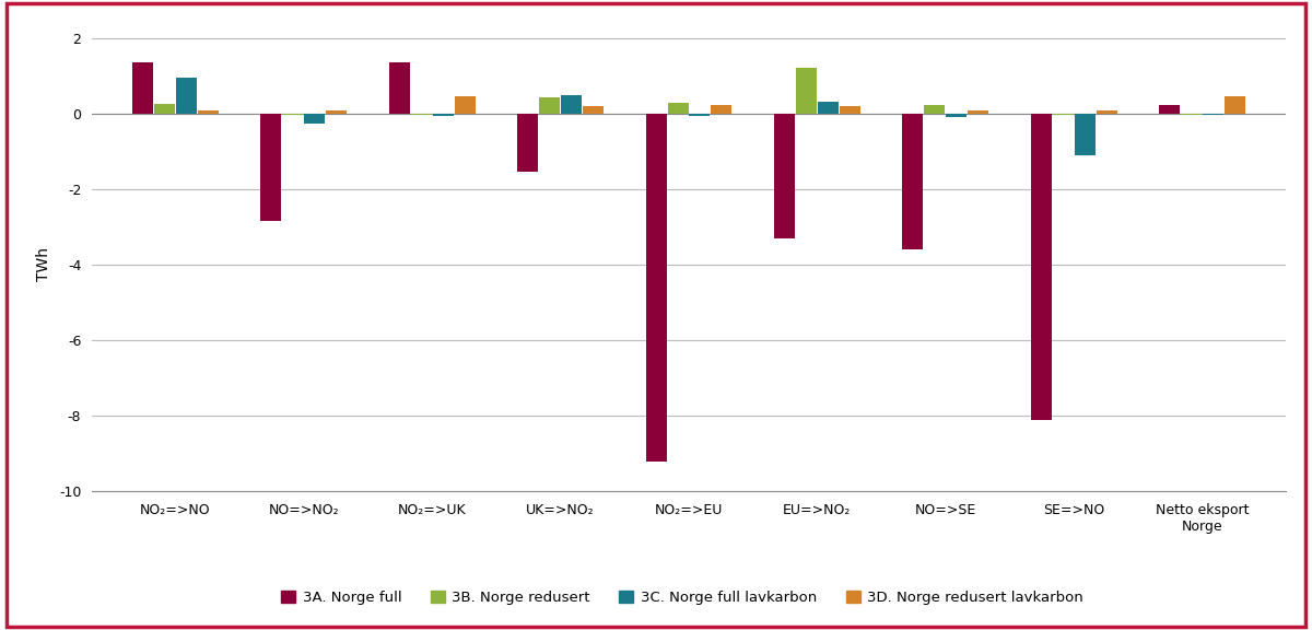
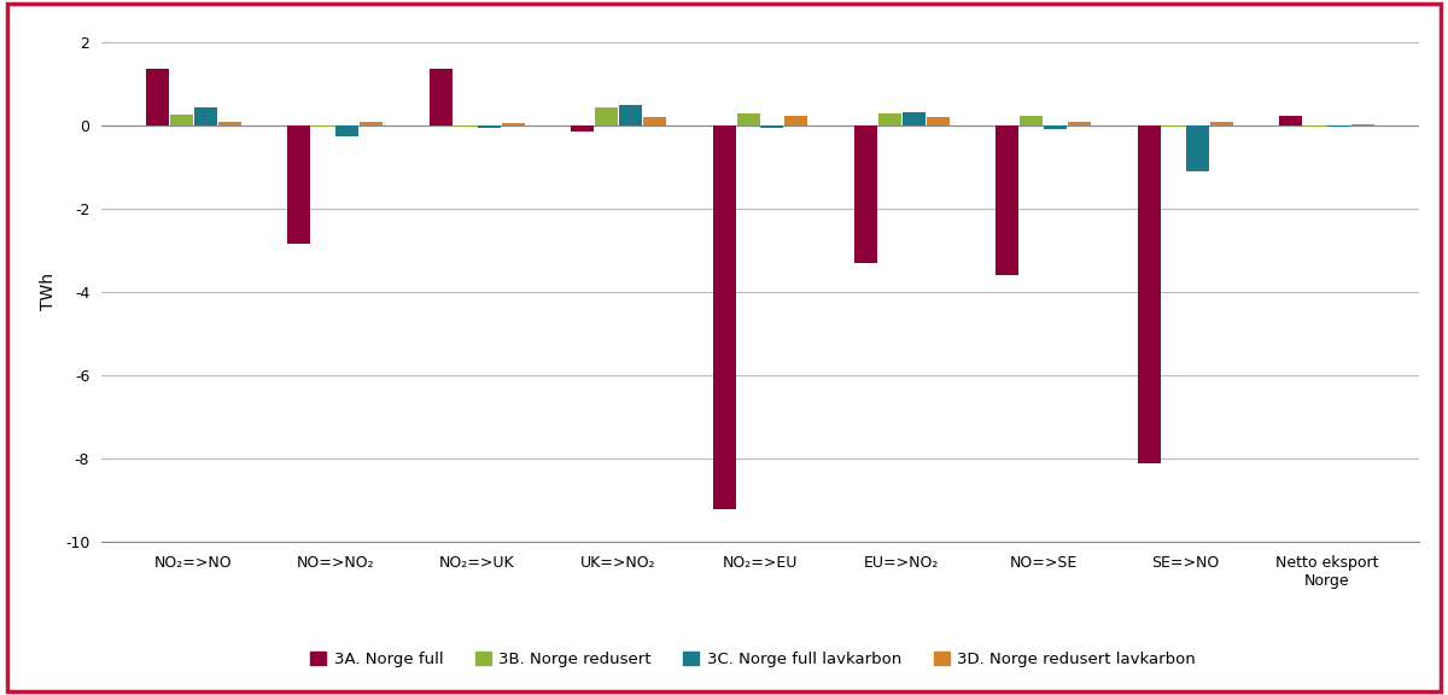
3C. Norge full lavkarbon/NO₂=>NO: 0.95 -> 0.42
3D. Norge redusert lavkarbon/NO₂=>UK: 0.45 -> 0.05
3A. Norge full/UK=>NO₂: -1.55 -> -0.15
3B. Norge redusert/EU=>NO₂: 1.20 -> 0.27
3D. Norge redusert lavkarbon/Netto eksport Norge: 0.45 -> 0.03
